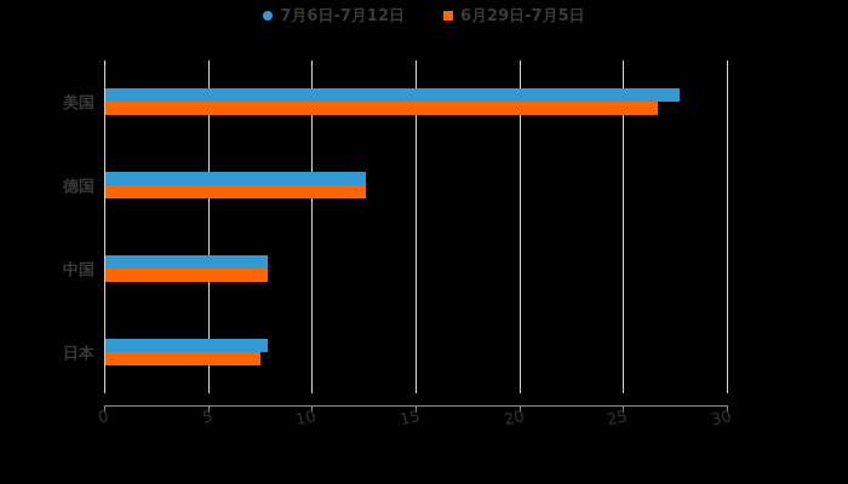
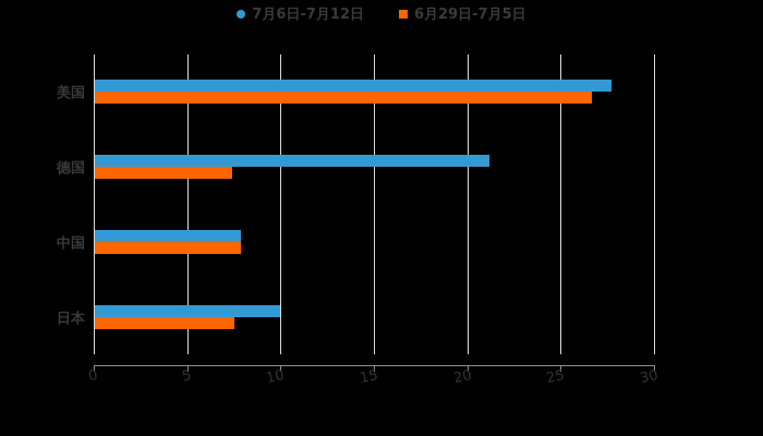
7月6日-7月12日/德国: 12.6 -> 21.2
6月29日-7月5日/德国: 12.6 -> 7.4
7月6日-7月12日/日本: 7.9 -> 10.0
